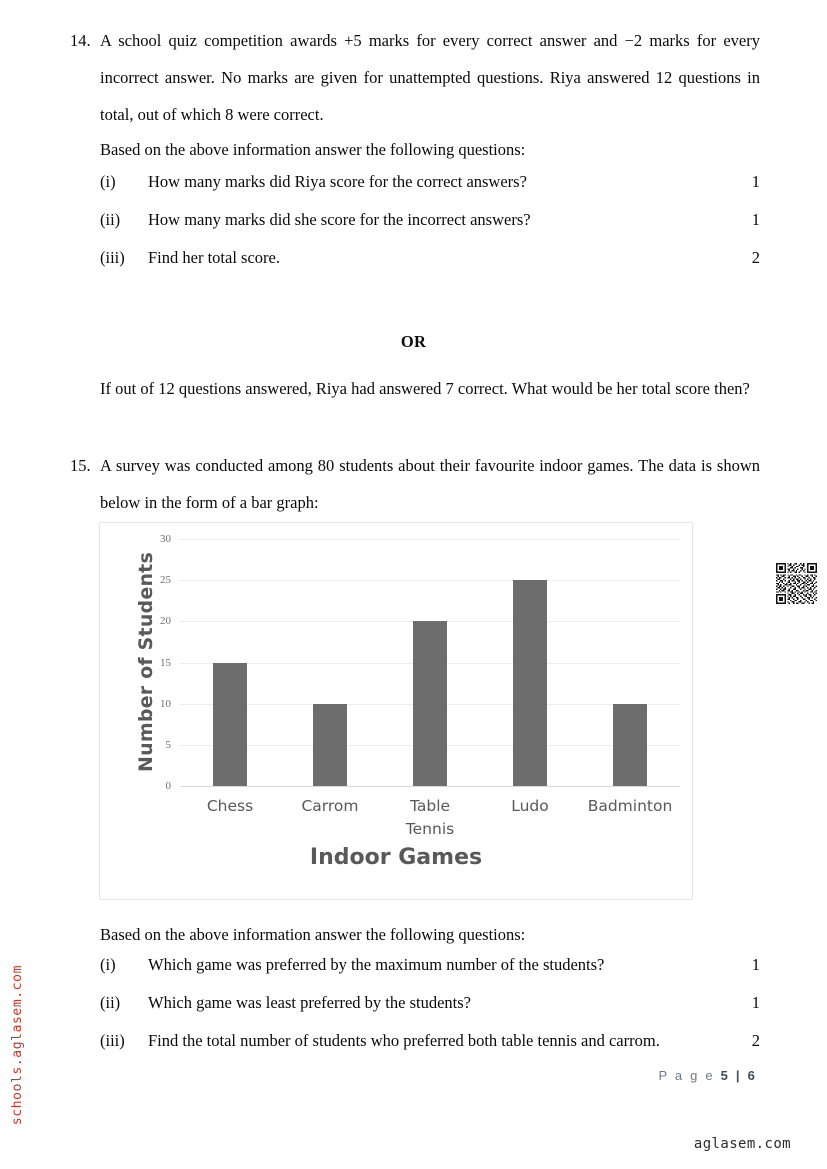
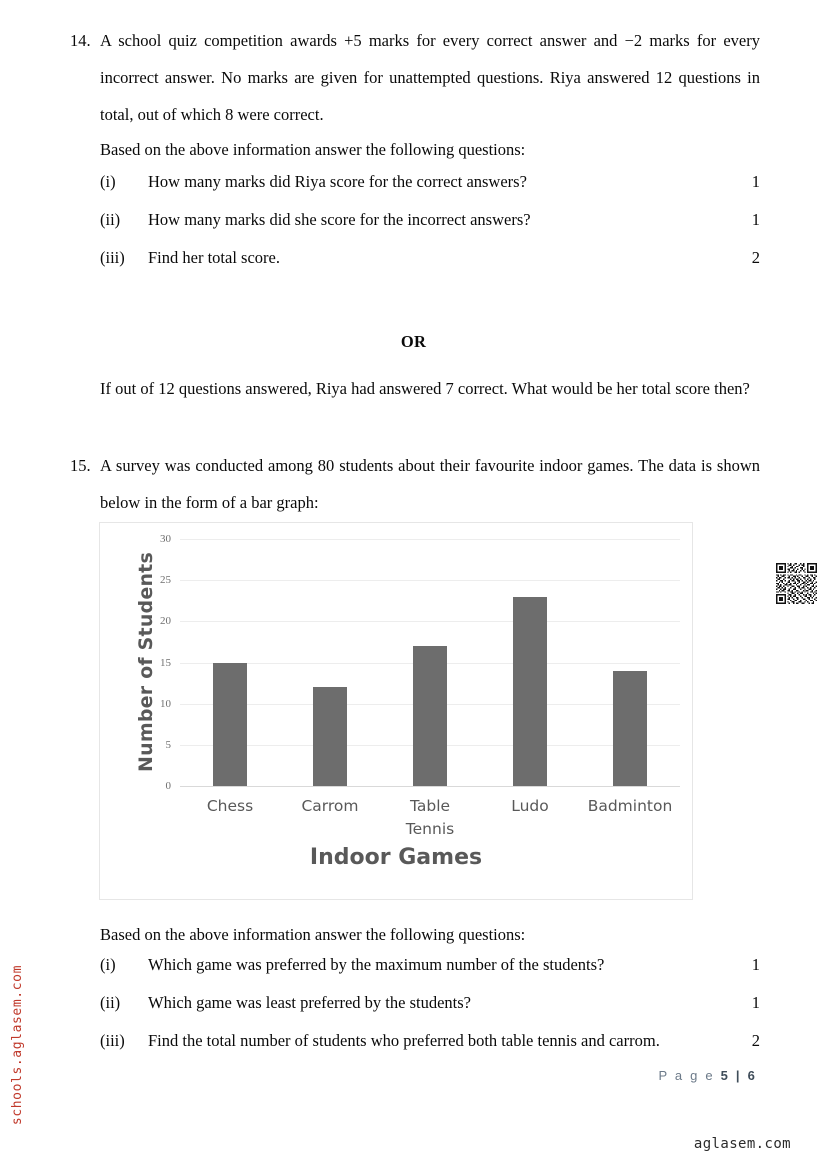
Carrom: 10 -> 12
Table Tennis: 20 -> 17
Ludo: 25 -> 23
Badminton: 10 -> 14
